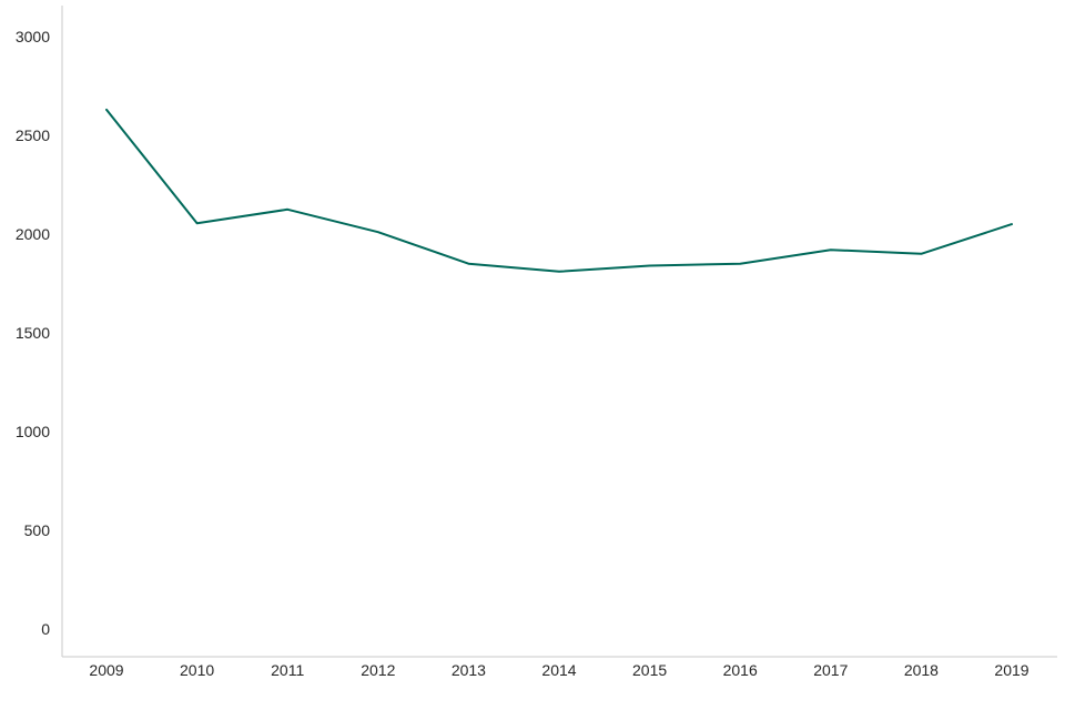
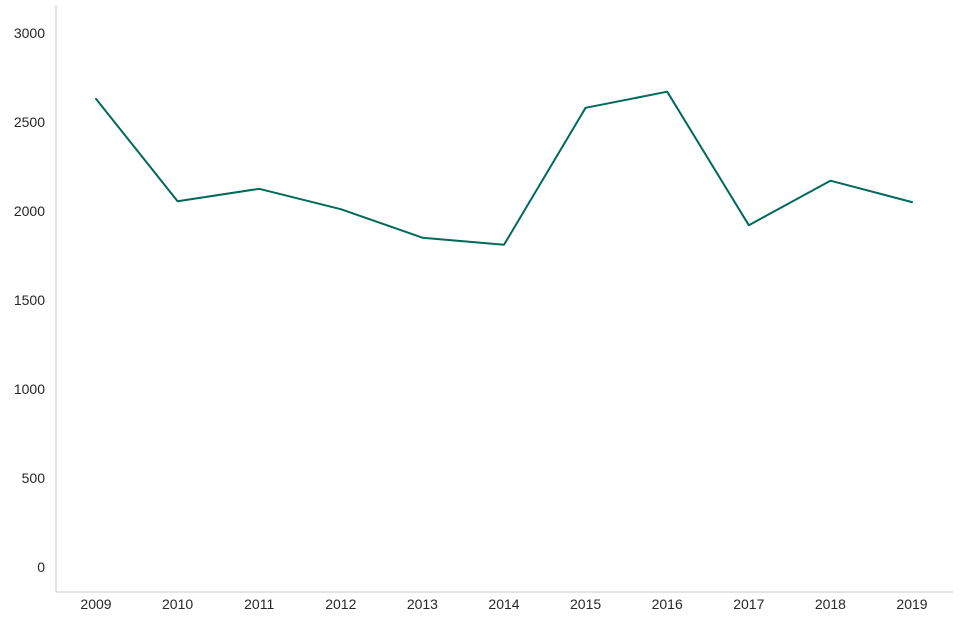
2015: 1840 -> 2580
2016: 1850 -> 2670
2018: 1900 -> 2170
